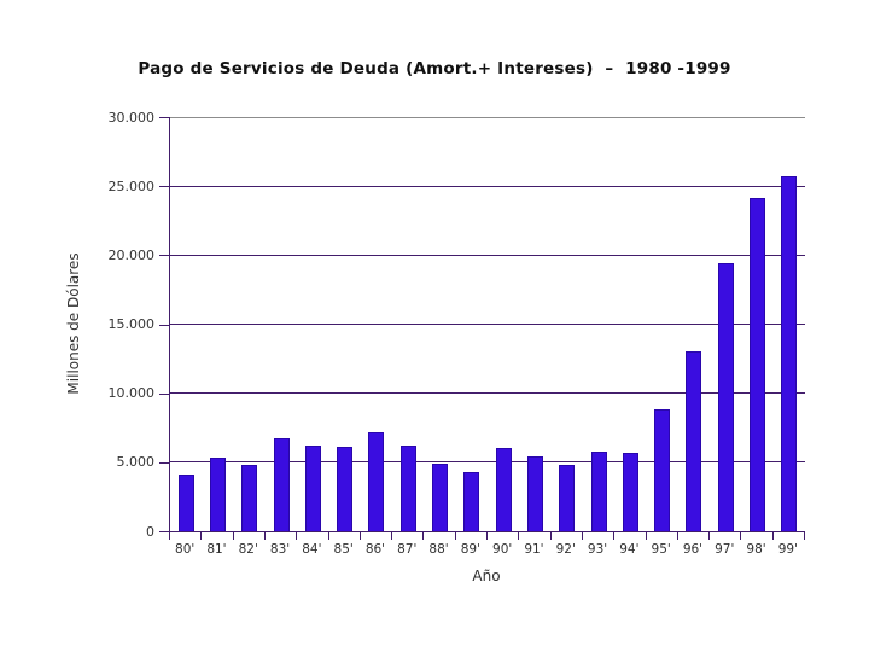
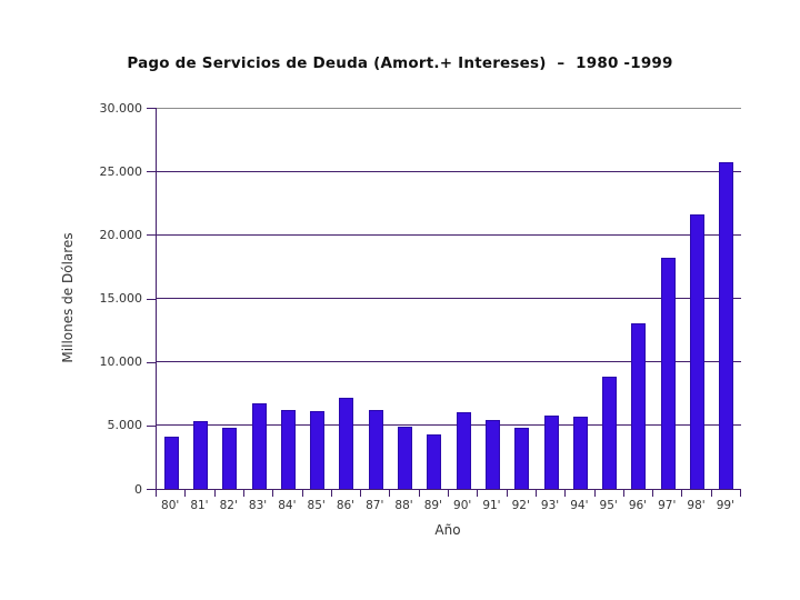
97': 19400 -> 18200
98': 24100 -> 21600
